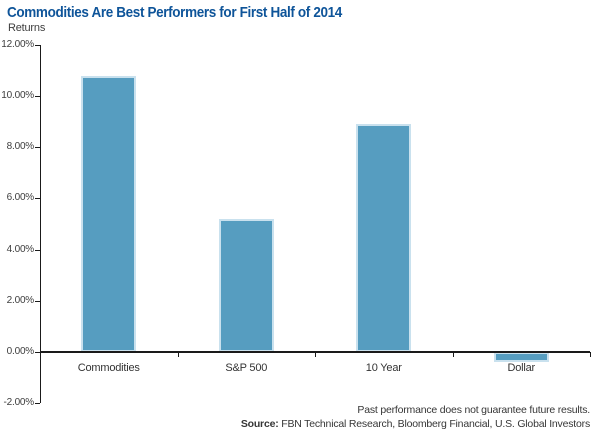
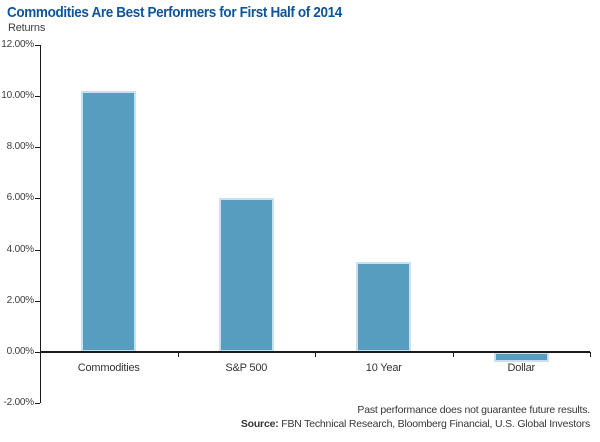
Commodities: 10.8% -> 10.2%
S&P 500: 5.2% -> 6.0%
10 Year: 8.9% -> 3.5%
